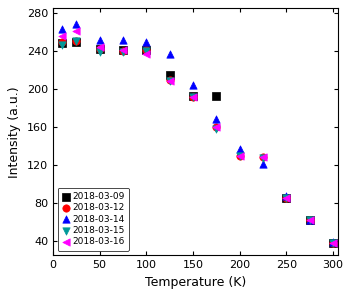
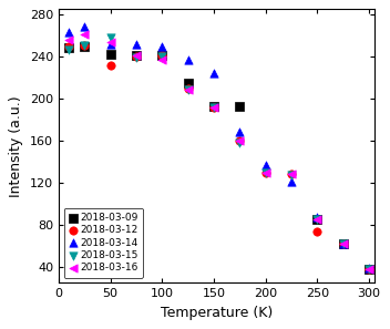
2018-03-12/50: 242 -> 232
2018-03-15/50: 239 -> 258
2018-03-16/50: 244 -> 254
2018-03-14/150: 204 -> 224
2018-03-12/250: 85 -> 74
